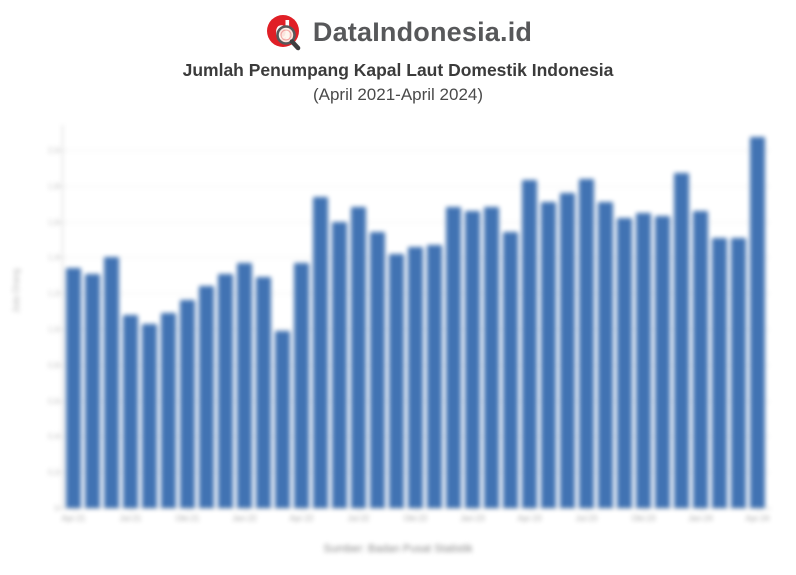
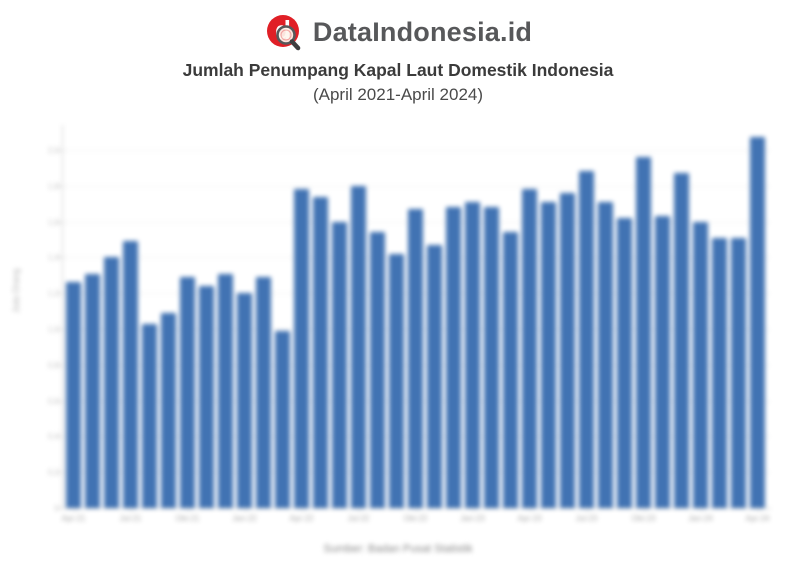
Apr-21: 1,34 -> 1,26
Jul-21: 1,08 -> 1,49
Okt-21: 1,16 -> 1,29
Jan-22: 1,37 -> 1,20
Apr-22: 1,37 -> 1,78
Jul-22: 1,68 -> 1,80
Okt-22: 1,46 -> 1,67
Jan-23: 1,66 -> 1,71
Apr-23: 1,83 -> 1,78
Jul-23: 1,84 -> 1,88
Okt-23: 1,65 -> 1,96
Jan-24: 1,66 -> 1,60
